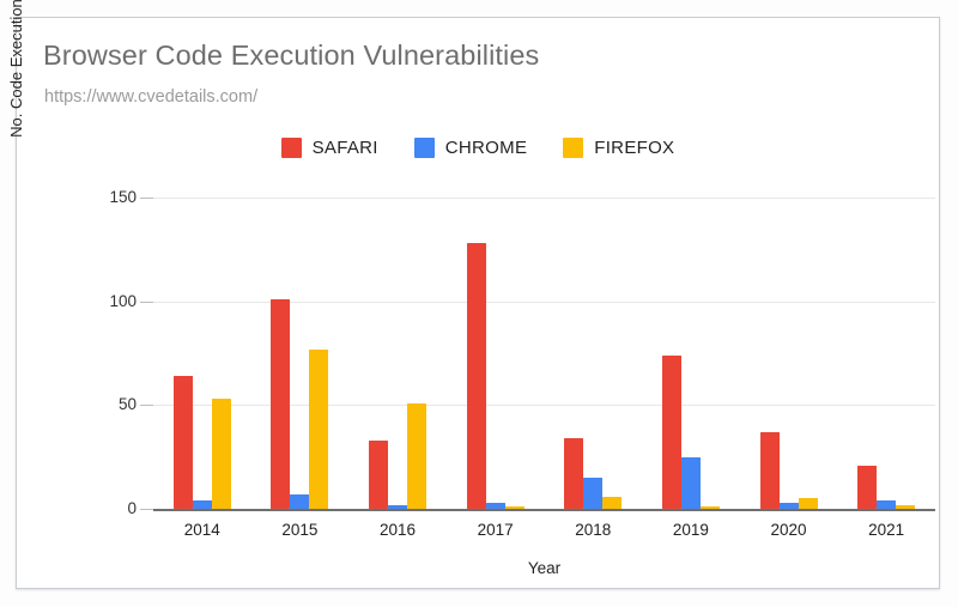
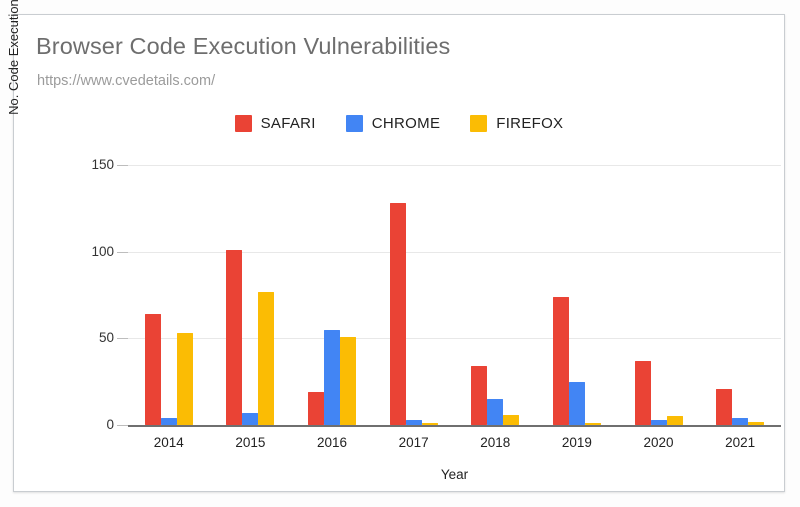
SAFARI/2016: 33 -> 19
CHROME/2016: 2 -> 55
